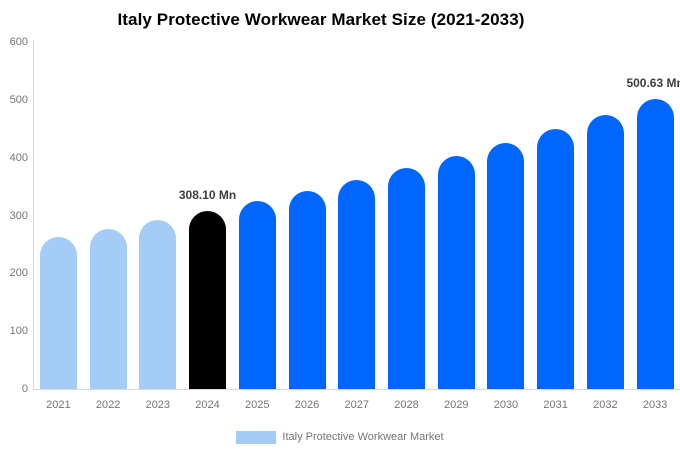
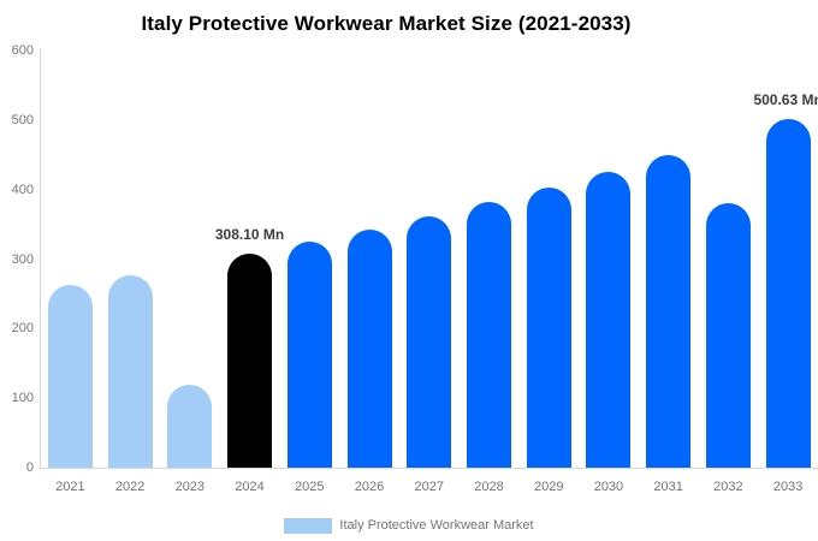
2023: 290 -> 120
2032: 470 -> 380
